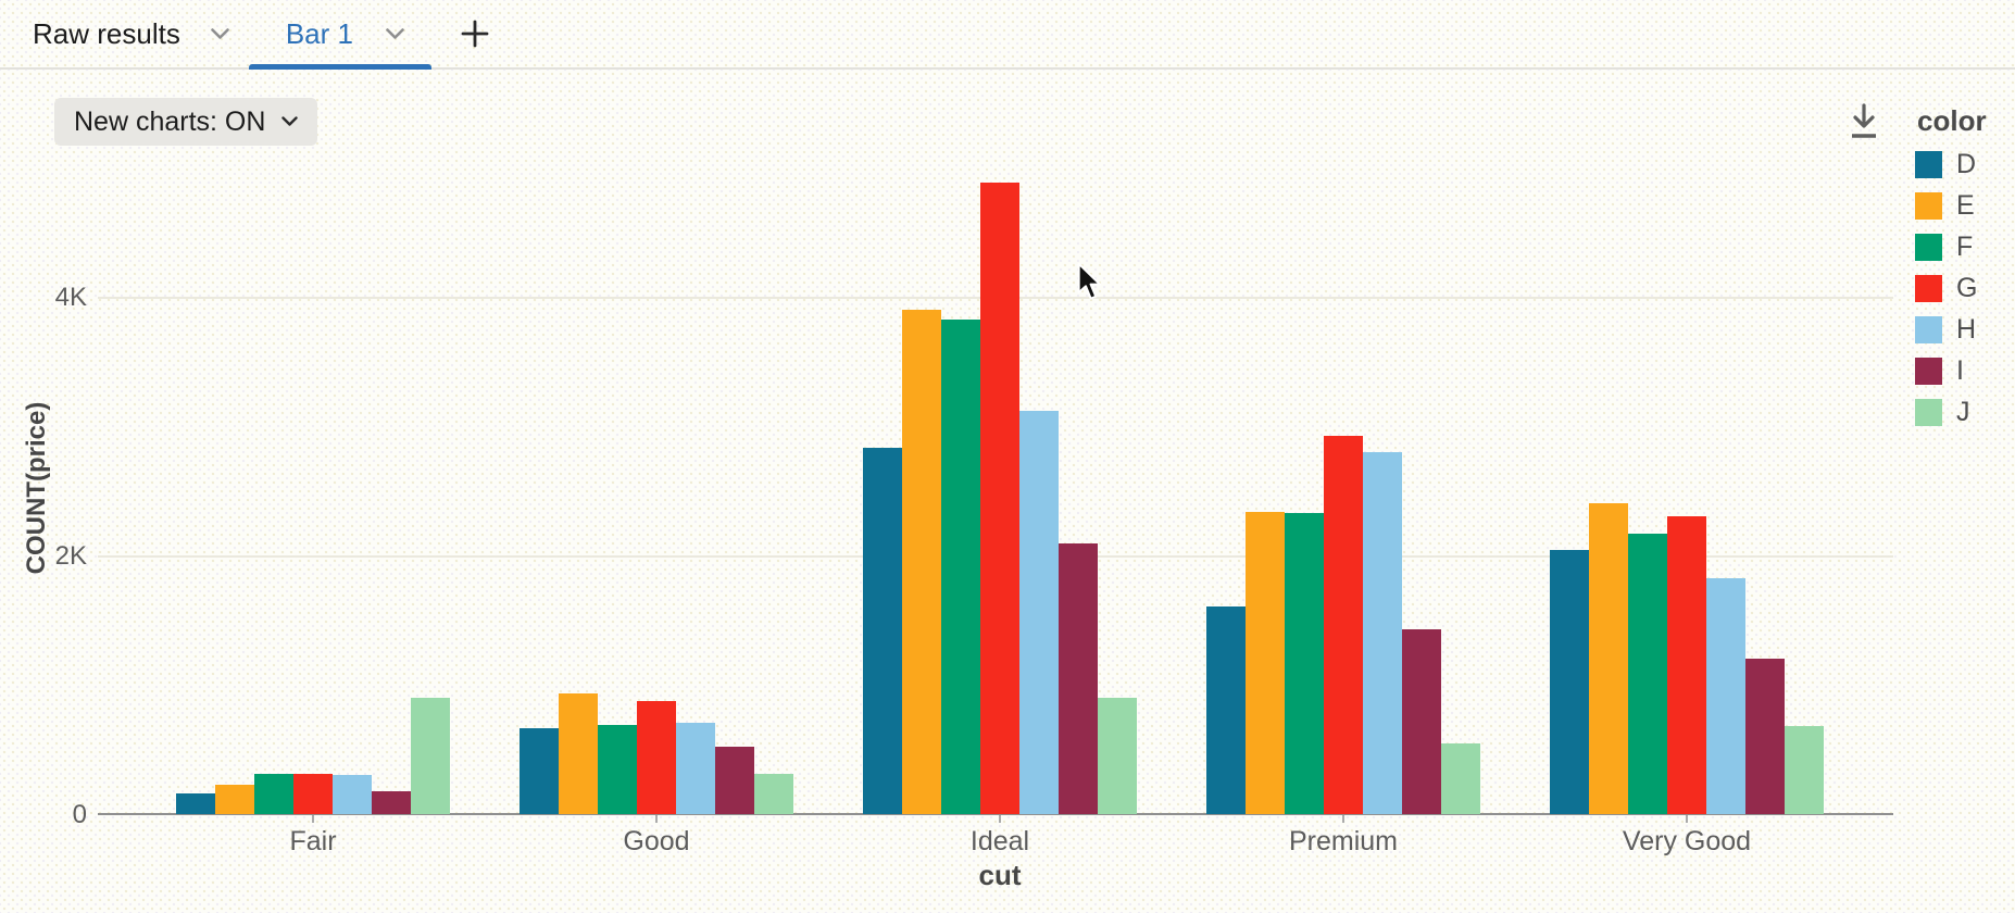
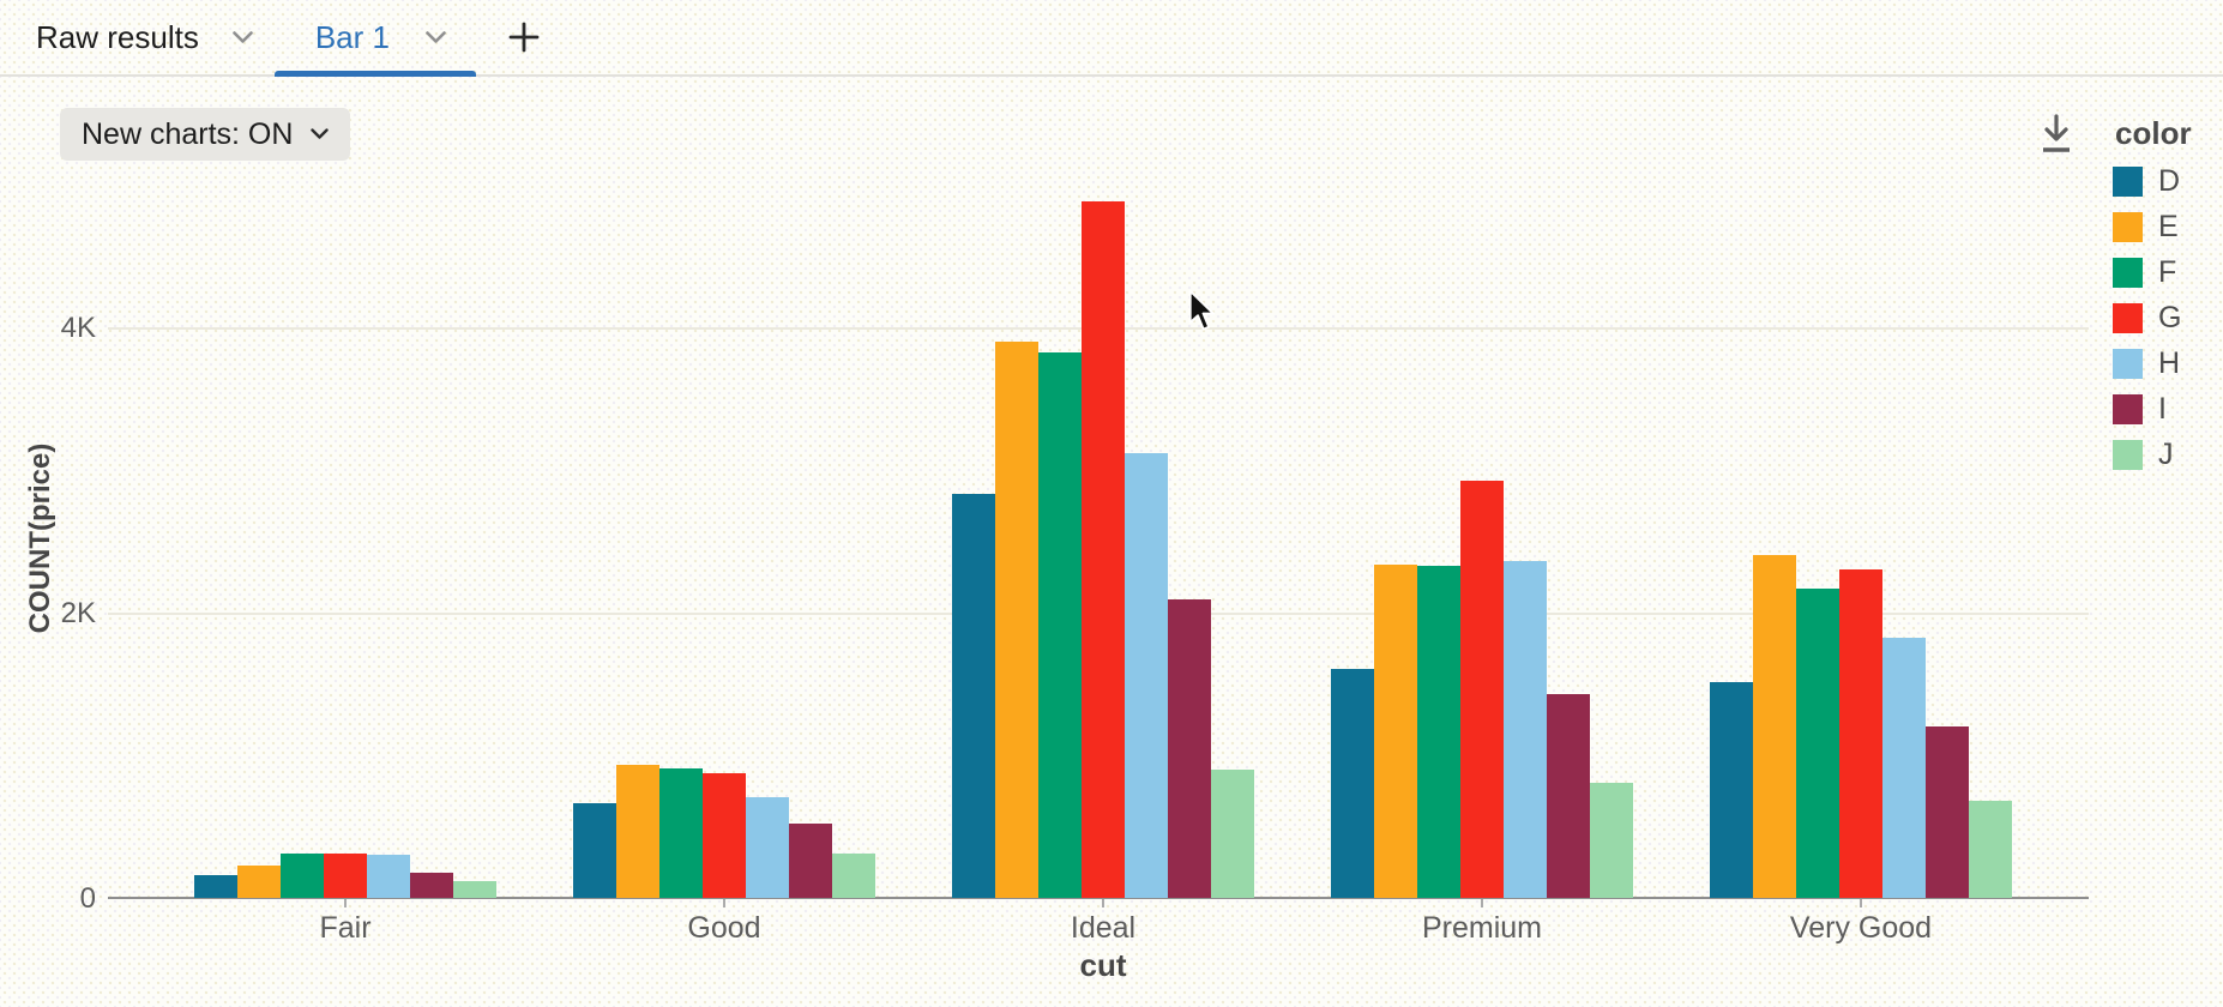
J/Fair: 0.90K -> 0.12K
F/Good: 0.69K -> 0.91K
H/Premium: 2.80K -> 2.36K
J/Premium: 0.55K -> 0.81K
D/Very Good: 2.04K -> 1.51K
